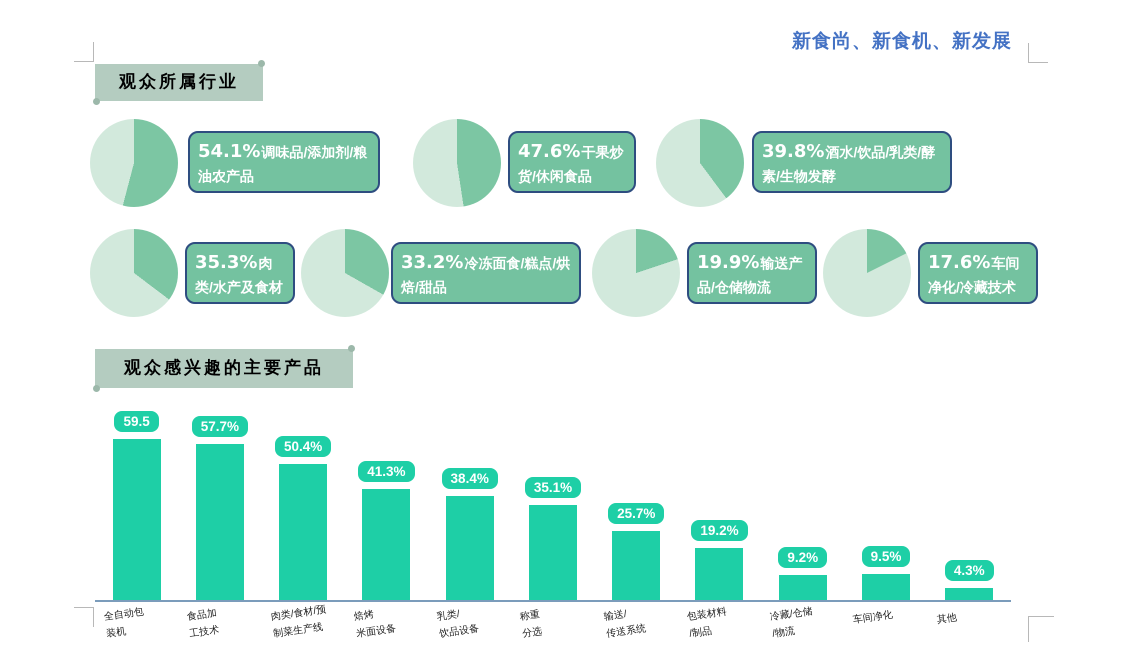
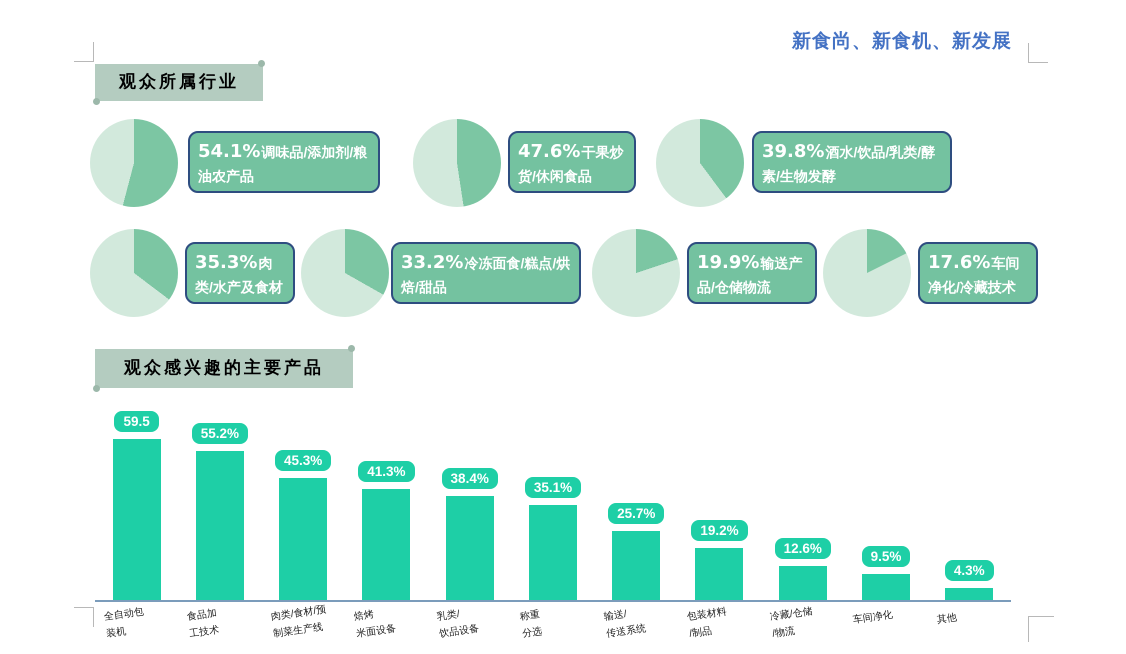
食品加 工技术: 57.7% -> 55.2%
肉类/食材/预 制菜生产线: 50.4% -> 45.3%
冷藏/仓储 /物流: 9.2% -> 12.6%
